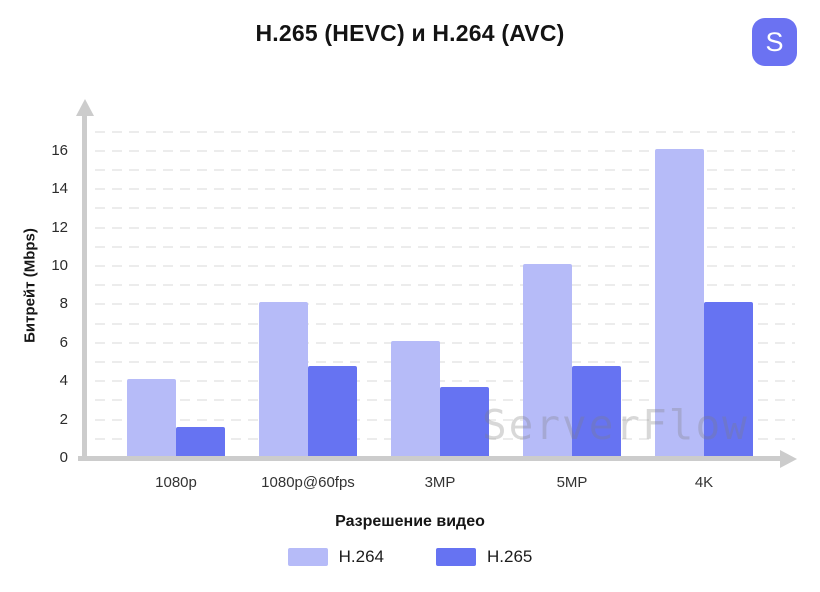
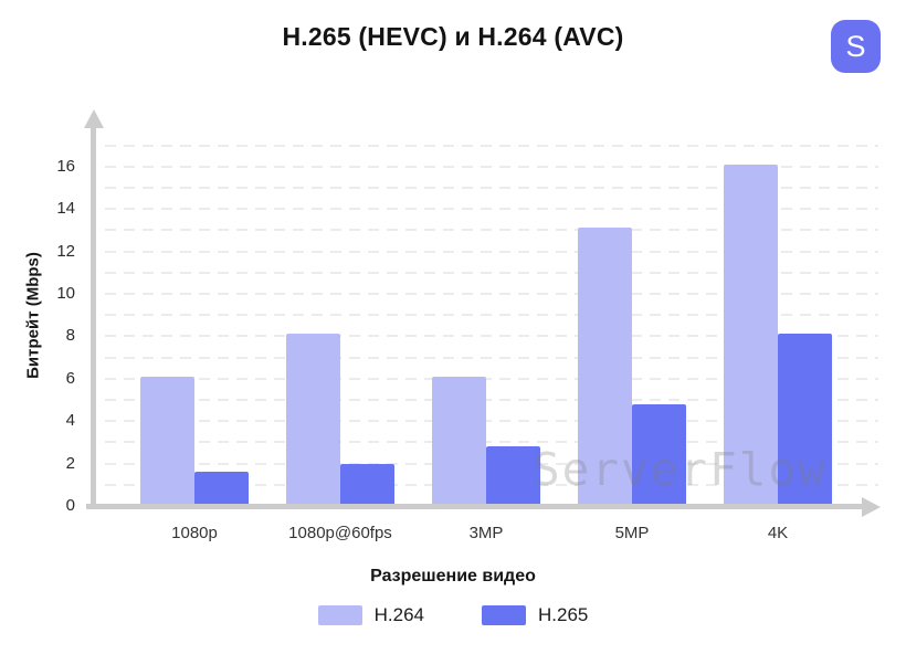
H.264/1080p: 4 -> 6
H.265/1080p@60fps: 4.7 -> 1.9
H.265/3MP: 3.6 -> 2.7
H.264/5MP: 10 -> 13
